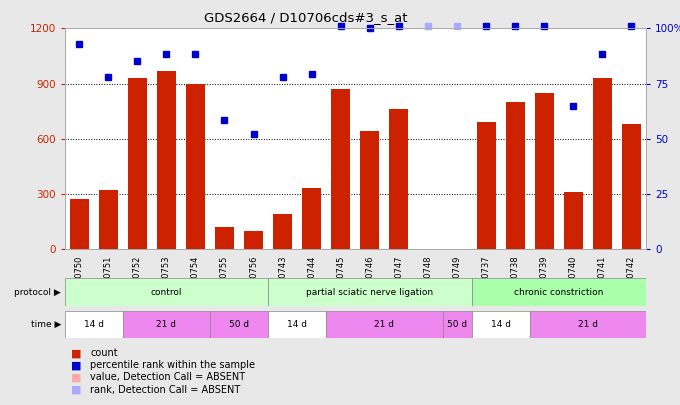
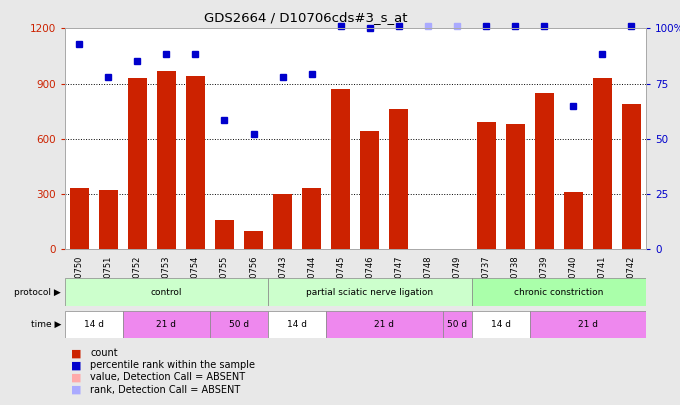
GSM50750: 270 -> 330
GSM50754: 900 -> 940
GSM50755: 120 -> 160
GSM50743: 190 -> 300
GSM50738: 800 -> 680
GSM50742: 680 -> 790
